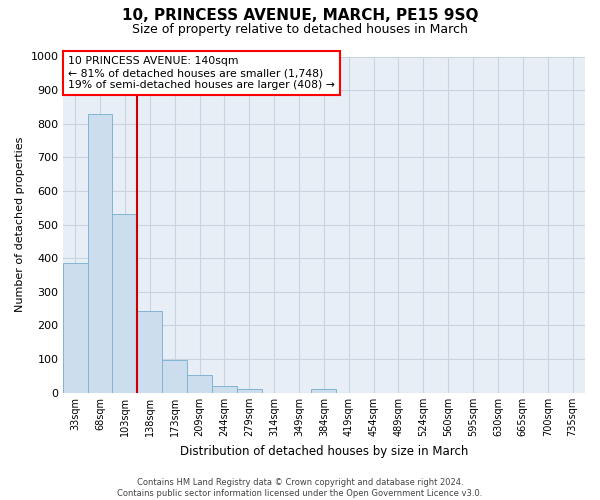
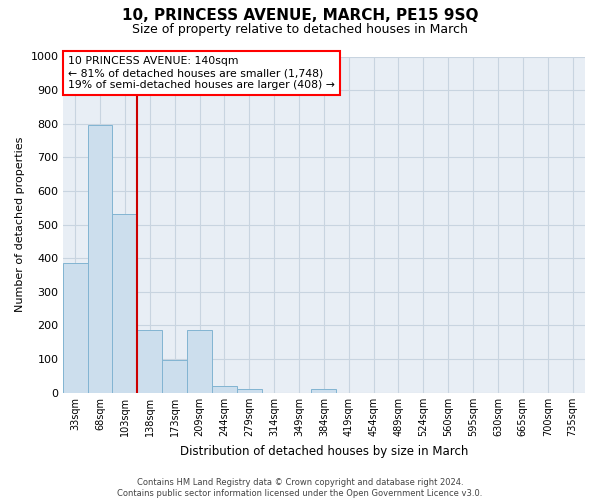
68sqm: 830 -> 795
138sqm: 242 -> 185
209sqm: 52 -> 185
